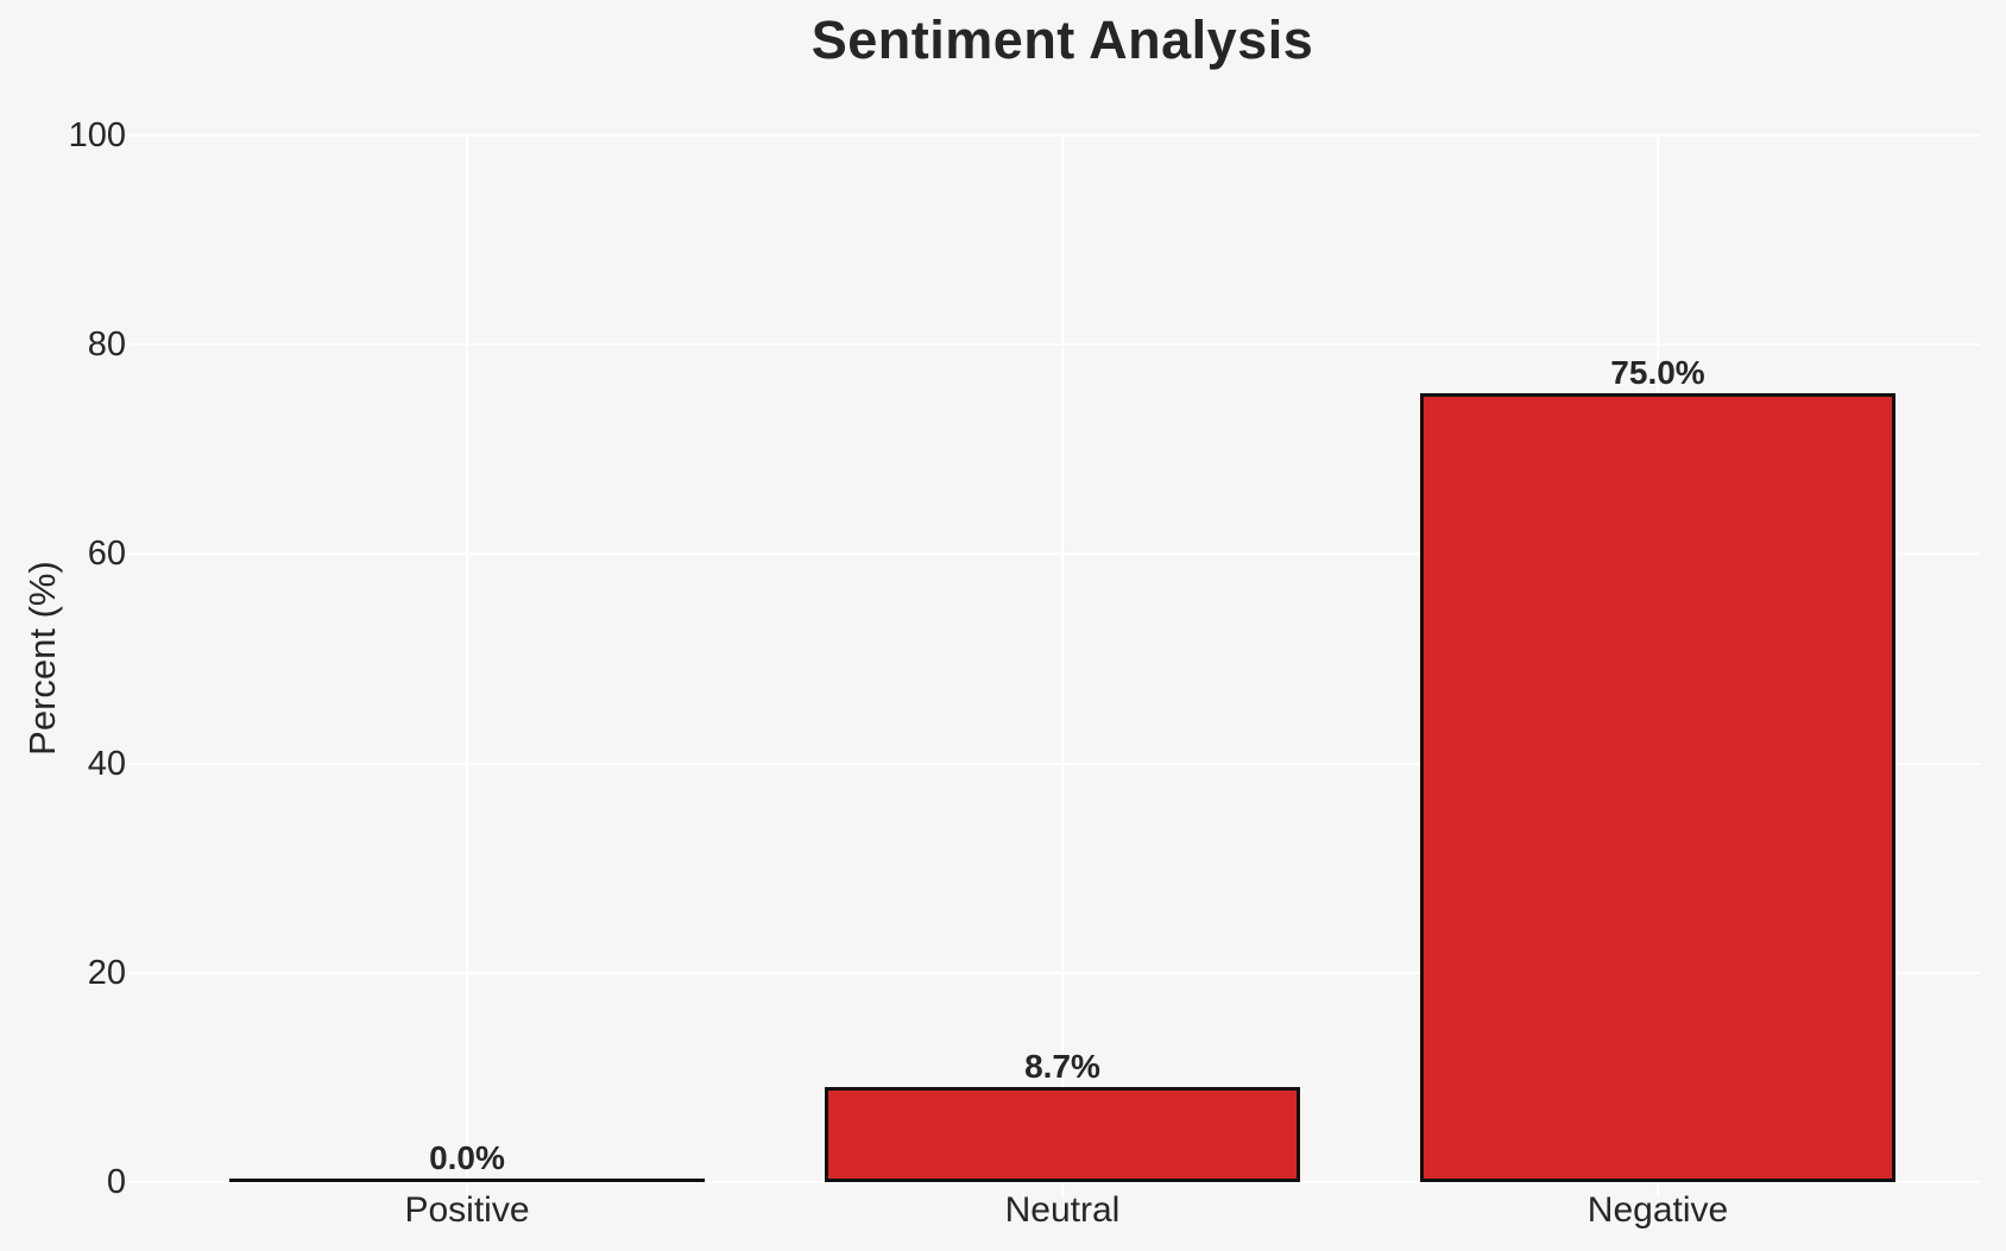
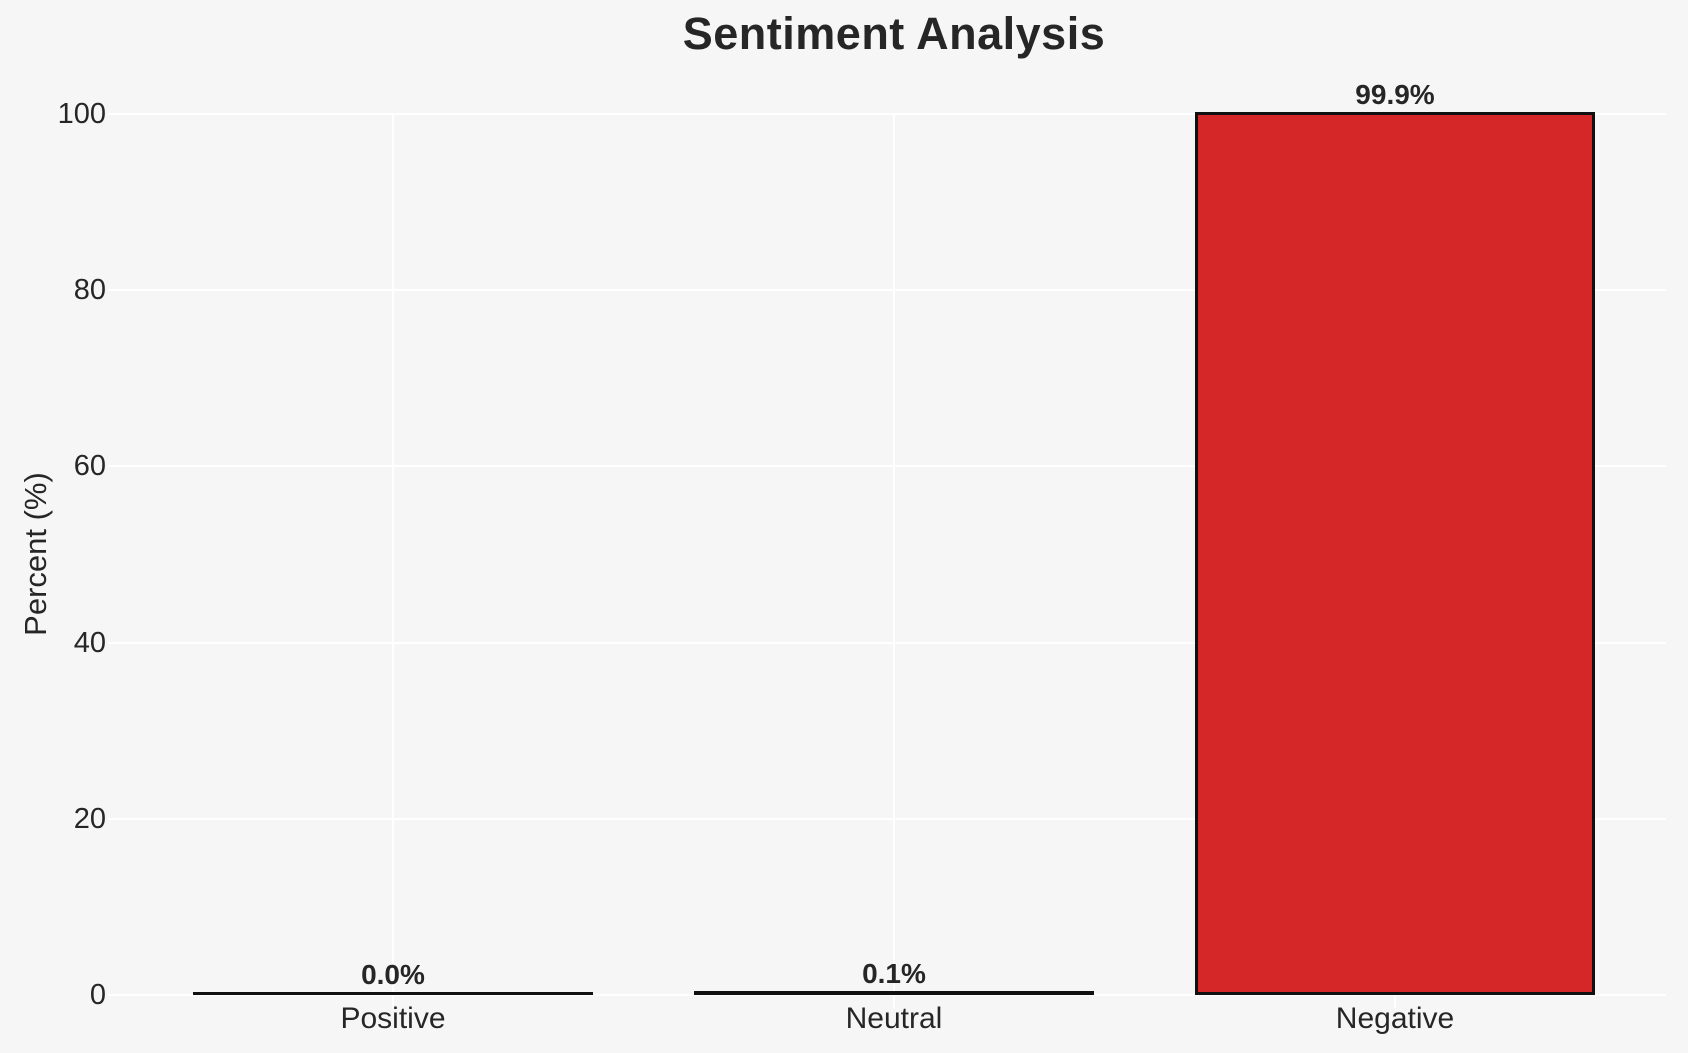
Neutral: 8.7% -> 0.1%
Negative: 75.0% -> 99.9%
